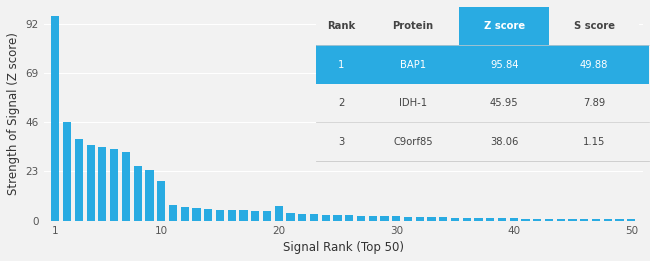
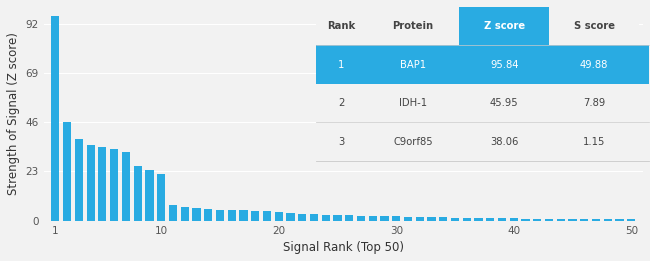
10: 18.5 -> 22.0
20: 7.0 -> 4.0
